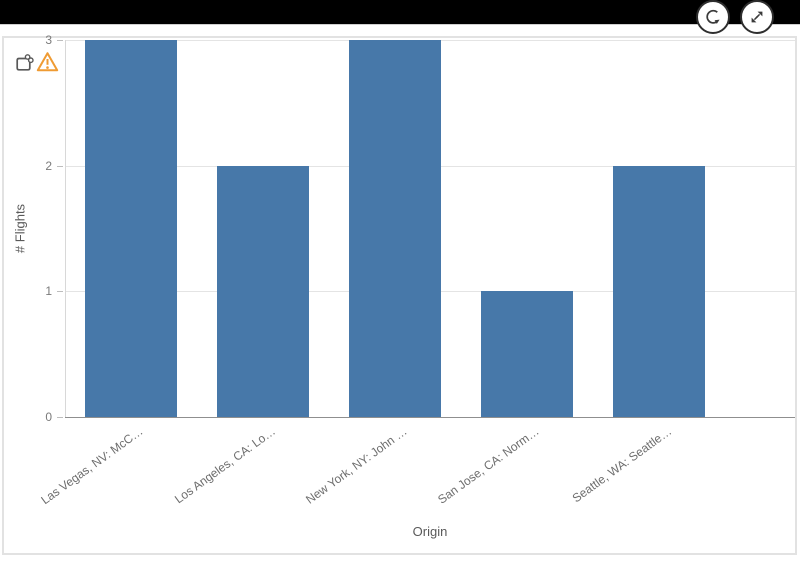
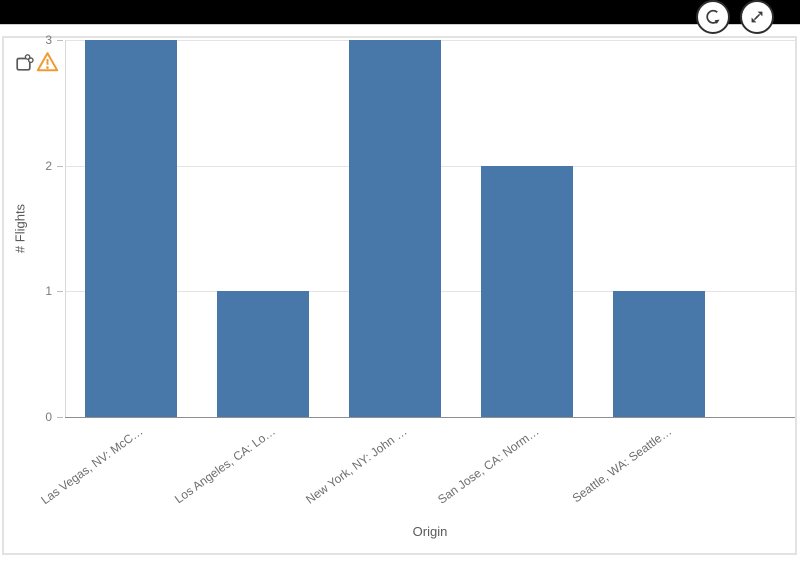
Los Angeles, CA: Lo…: 2 -> 1
San Jose, CA: Norm…: 1 -> 2
Seattle, WA: Seattle…: 2 -> 1
